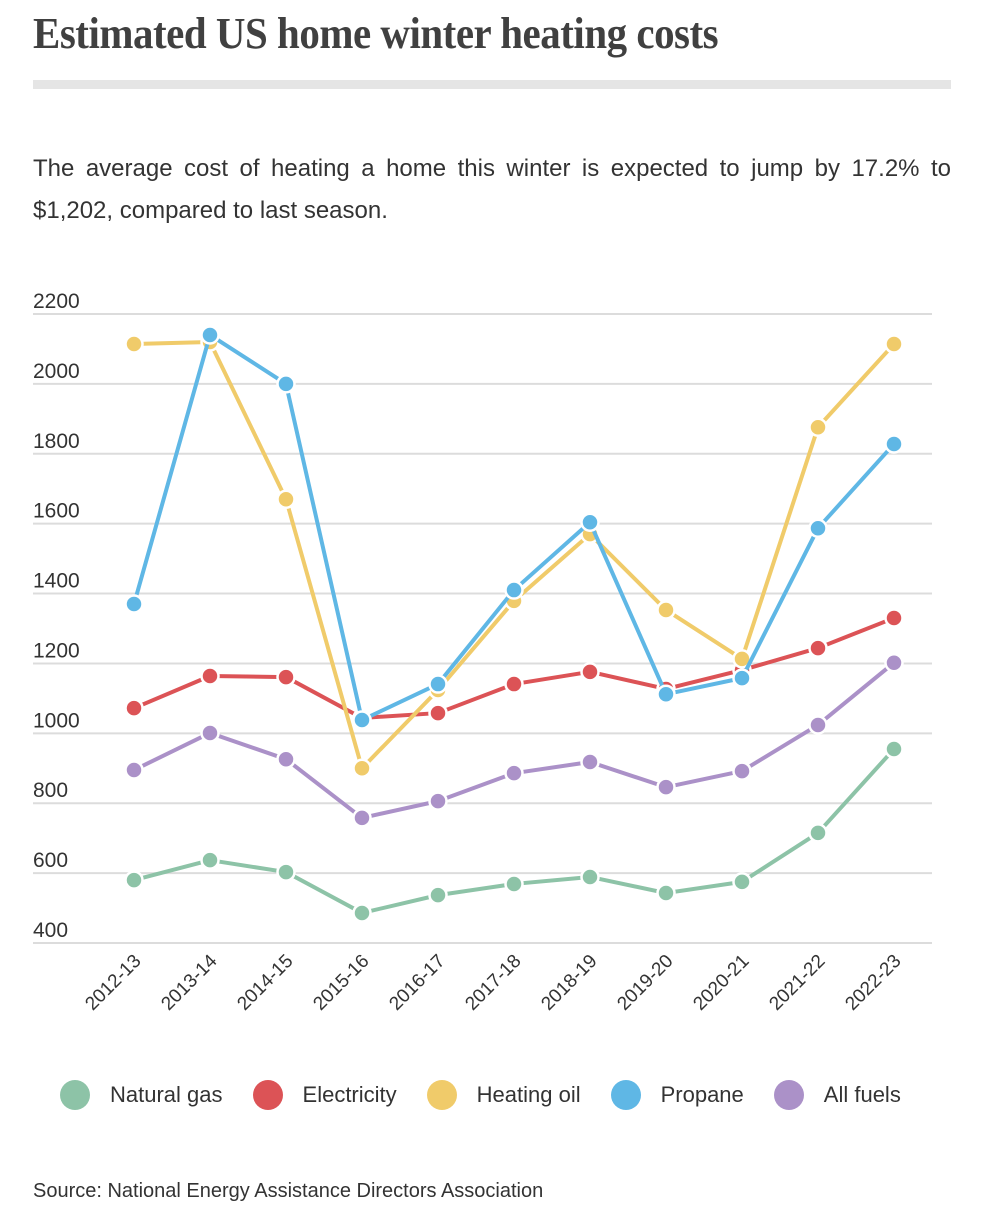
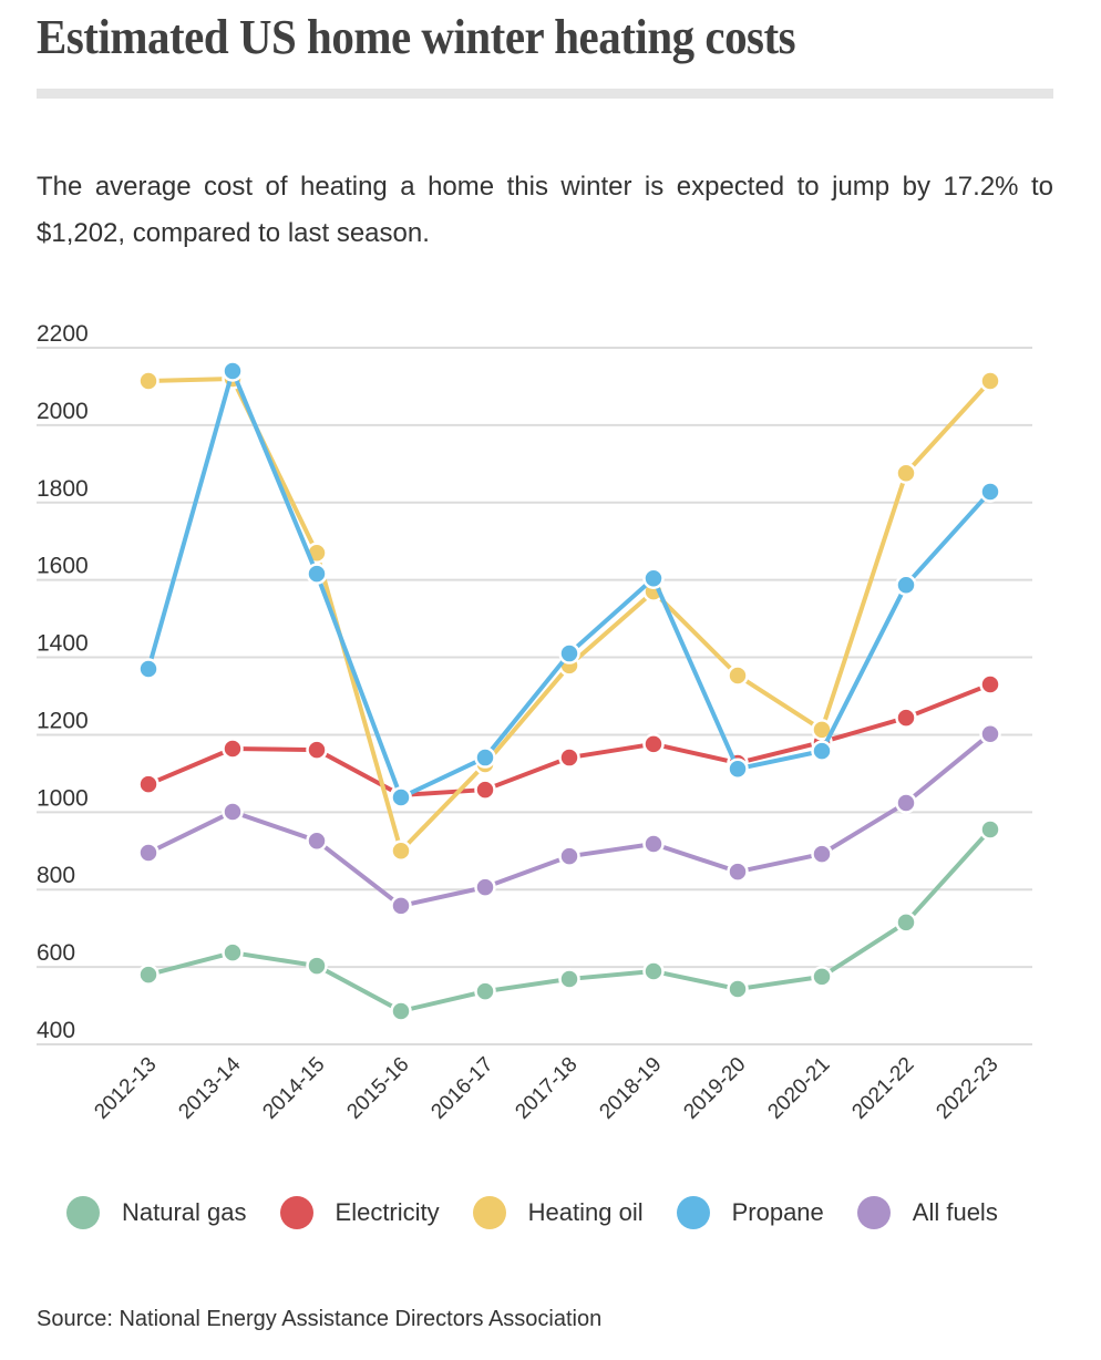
Propane/2014-15: 2000 -> 1620
